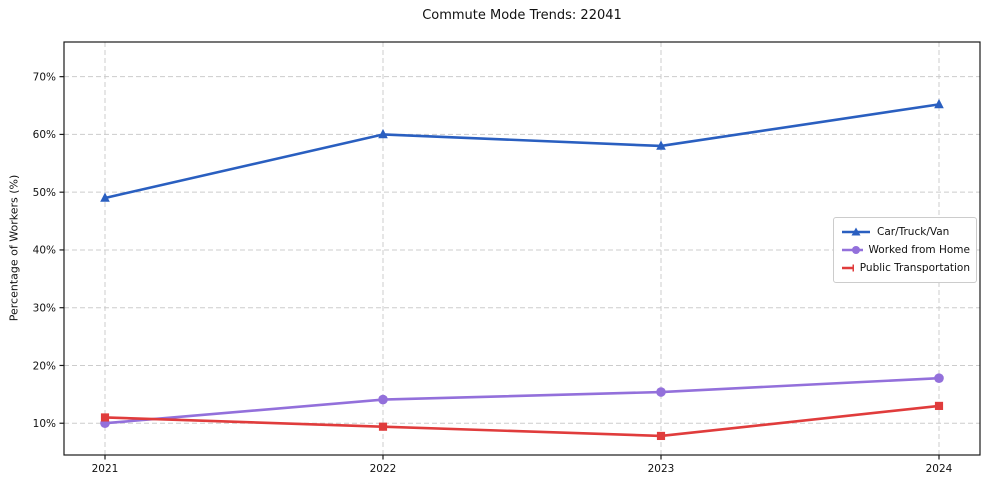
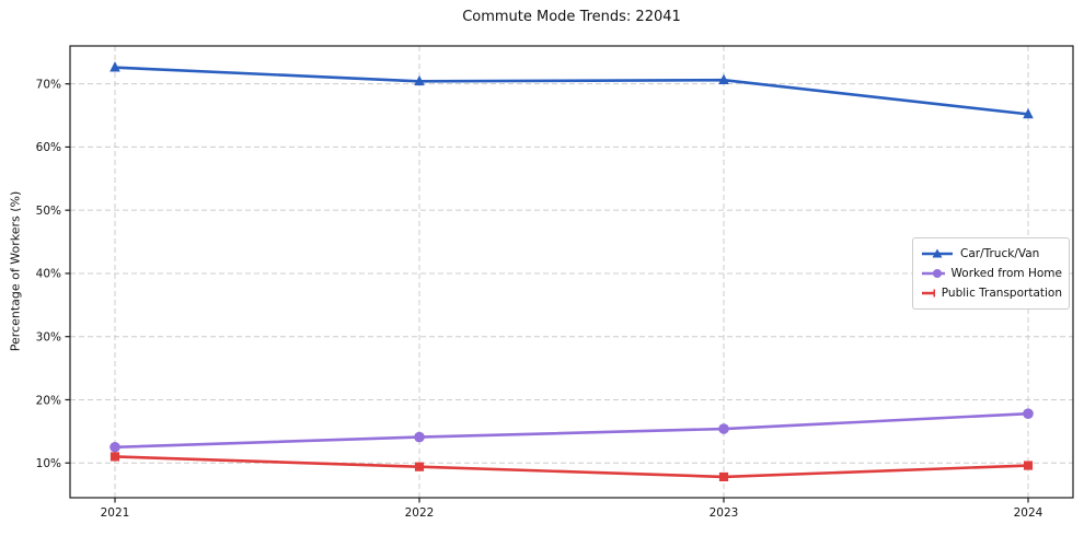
Car/Truck/Van/2021: 49% -> 73%
Worked from Home/2021: 10% -> 12%
Car/Truck/Van/2022: 60% -> 70%
Car/Truck/Van/2023: 58% -> 71%
Public Transportation/2024: 13% -> 10%
